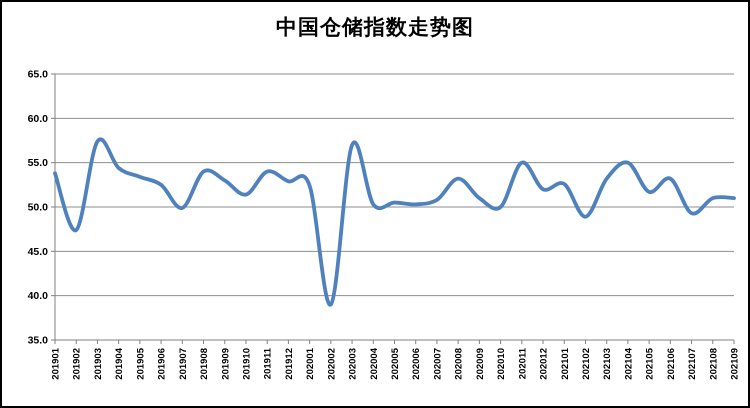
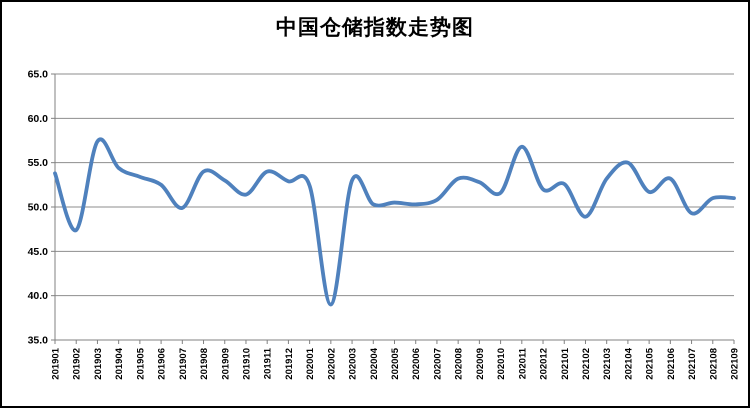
202003: 57 -> 53
202009: 51 -> 53
202010: 50 -> 52
202011: 55 -> 57
